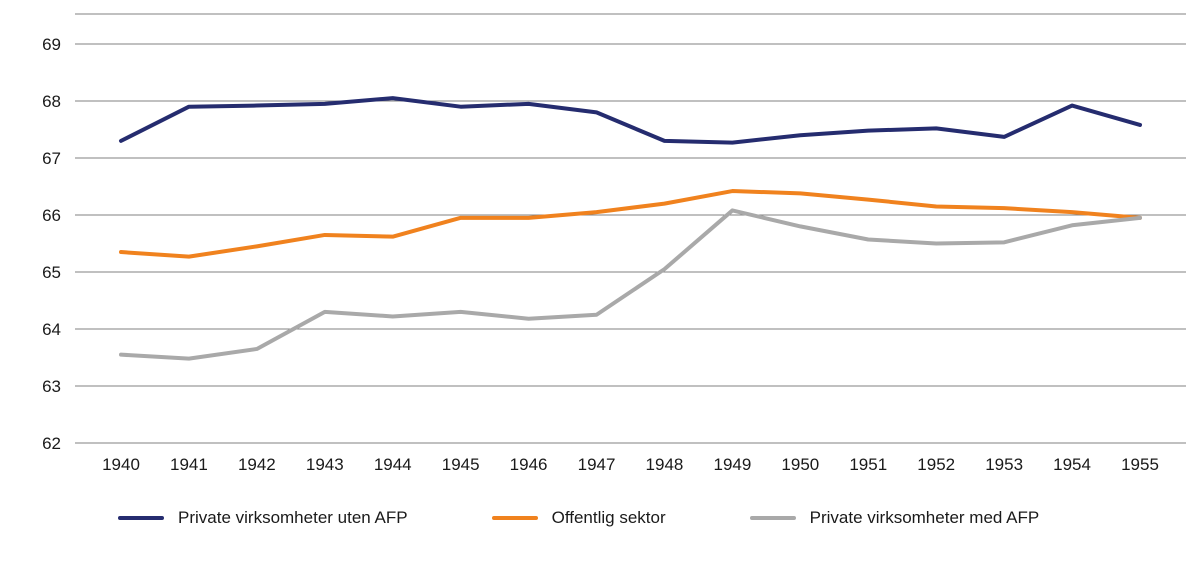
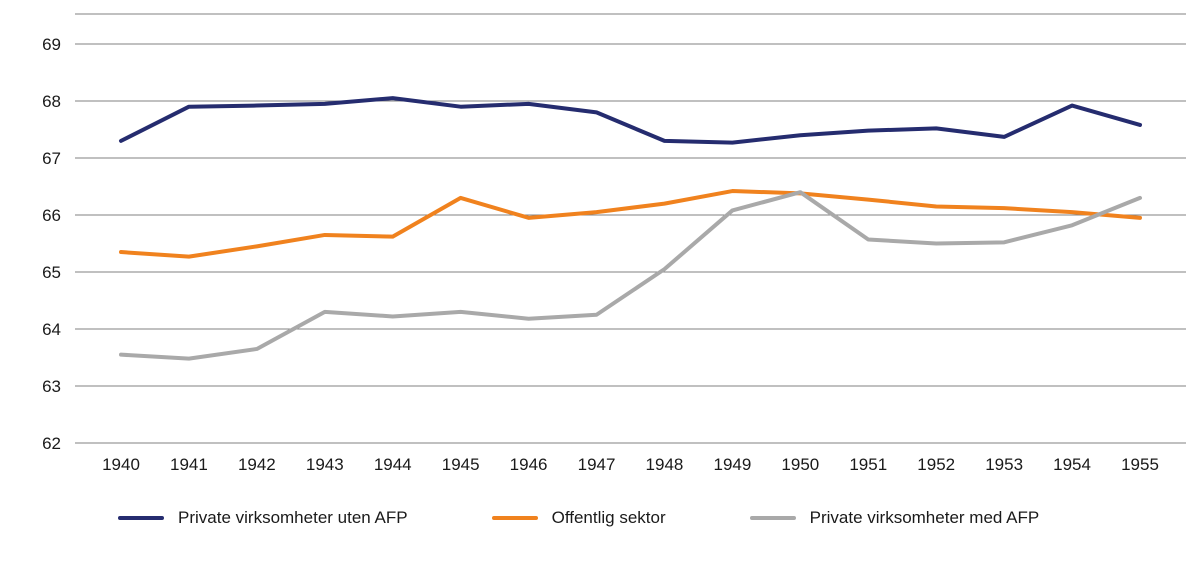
Offentlig sektor/1945: 66.0 -> 66.3
Private virksomheter med AFP/1950: 65.8 -> 66.4
Private virksomheter med AFP/1955: 66.0 -> 66.3
